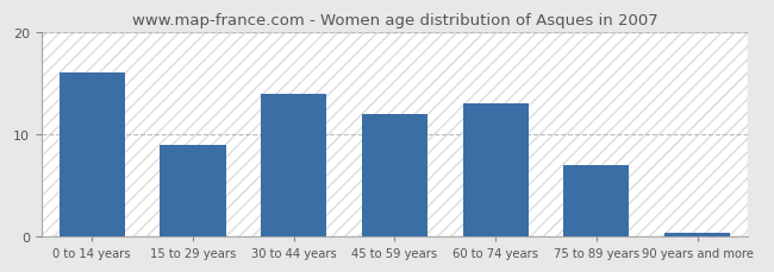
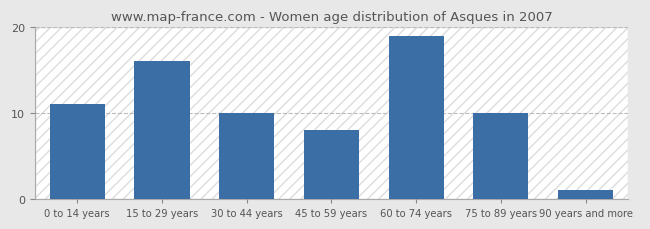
0 to 14 years: 16.0 -> 11.0
15 to 29 years: 9.0 -> 16.0
30 to 44 years: 14.0 -> 10.0
45 to 59 years: 12.0 -> 8.0
60 to 74 years: 13.0 -> 19.0
75 to 89 years: 7.0 -> 10.0
90 years and more: 0.3 -> 1.0
